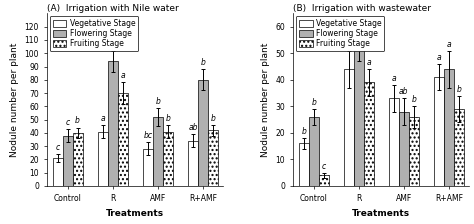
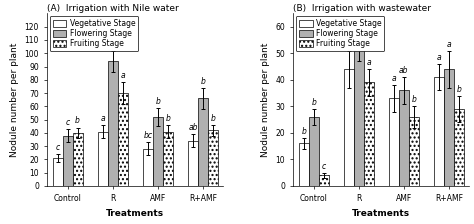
(A) Irrigation with Nile water/Flowering Stage/R+AMF: 80 -> 66
(B) Irrigation with wastewater/Flowering Stage/AMF: 28 -> 36
